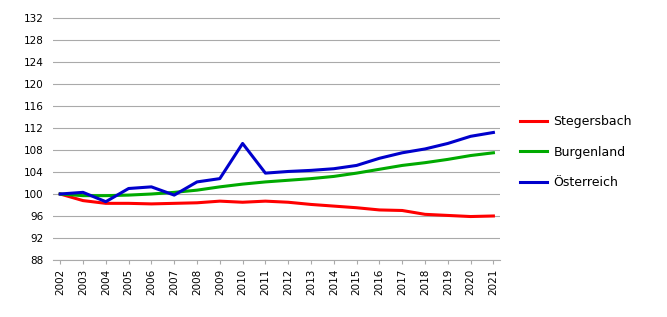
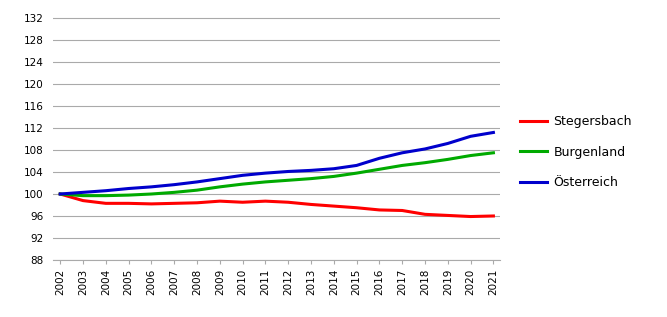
Österreich/2004: 98.6 -> 100.6
Österreich/2007: 99.8 -> 101.7
Österreich/2010: 109.2 -> 103.4
